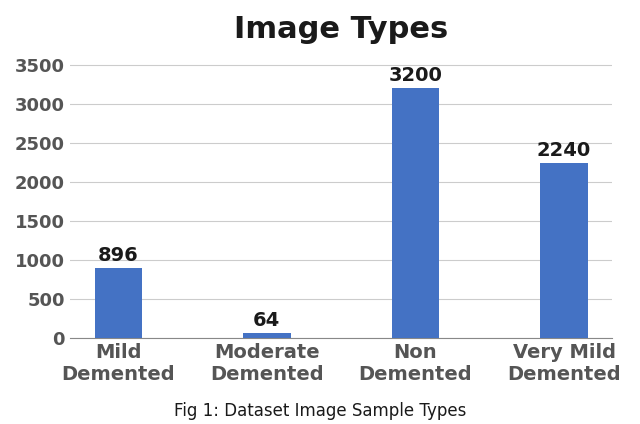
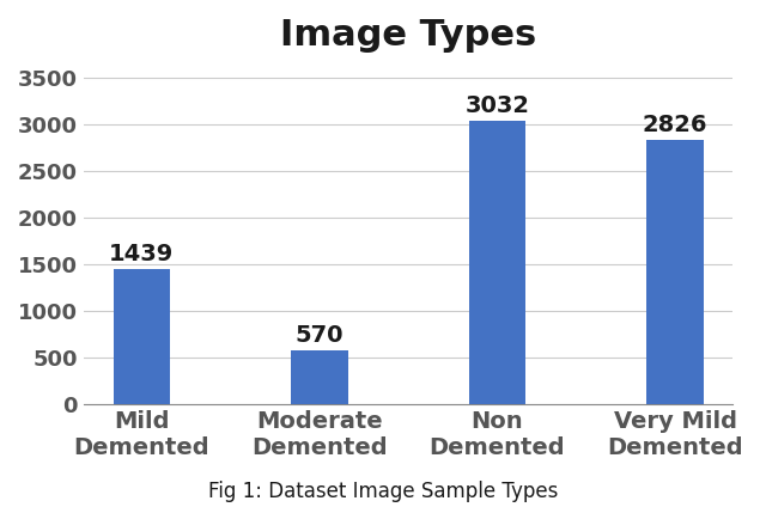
Mild Demented: 896 -> 1439
Moderate Demented: 64 -> 570
Non Demented: 3200 -> 3032
Very Mild Demented: 2240 -> 2826
